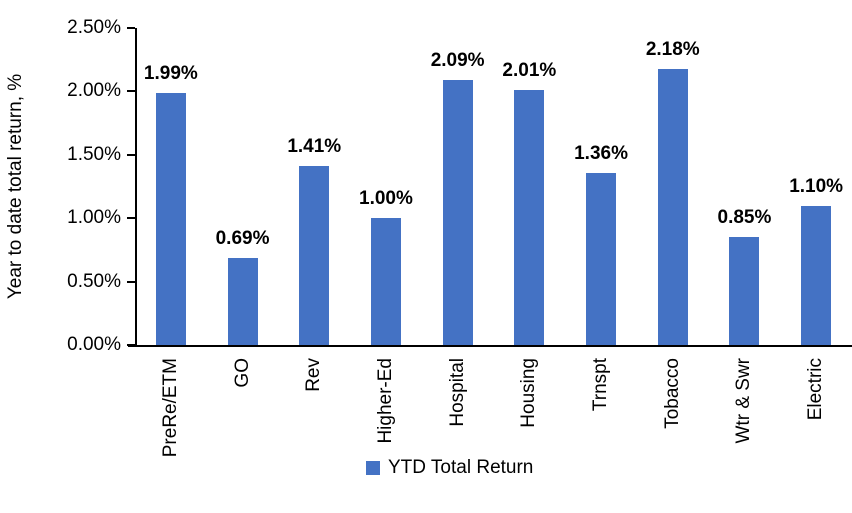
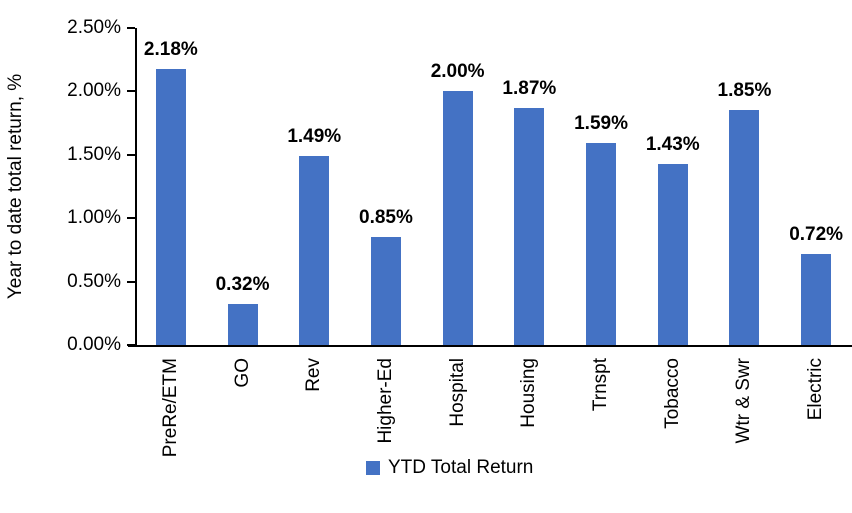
PreRe/ETM: 1.99% -> 2.18%
GO: 0.69% -> 0.32%
Rev: 1.41% -> 1.49%
Higher-Ed: 1.00% -> 0.85%
Hospital: 2.09% -> 2.00%
Housing: 2.01% -> 1.87%
Trnspt: 1.36% -> 1.59%
Tobacco: 2.18% -> 1.43%
Wtr & Swr: 0.85% -> 1.85%
Electric: 1.10% -> 0.72%
